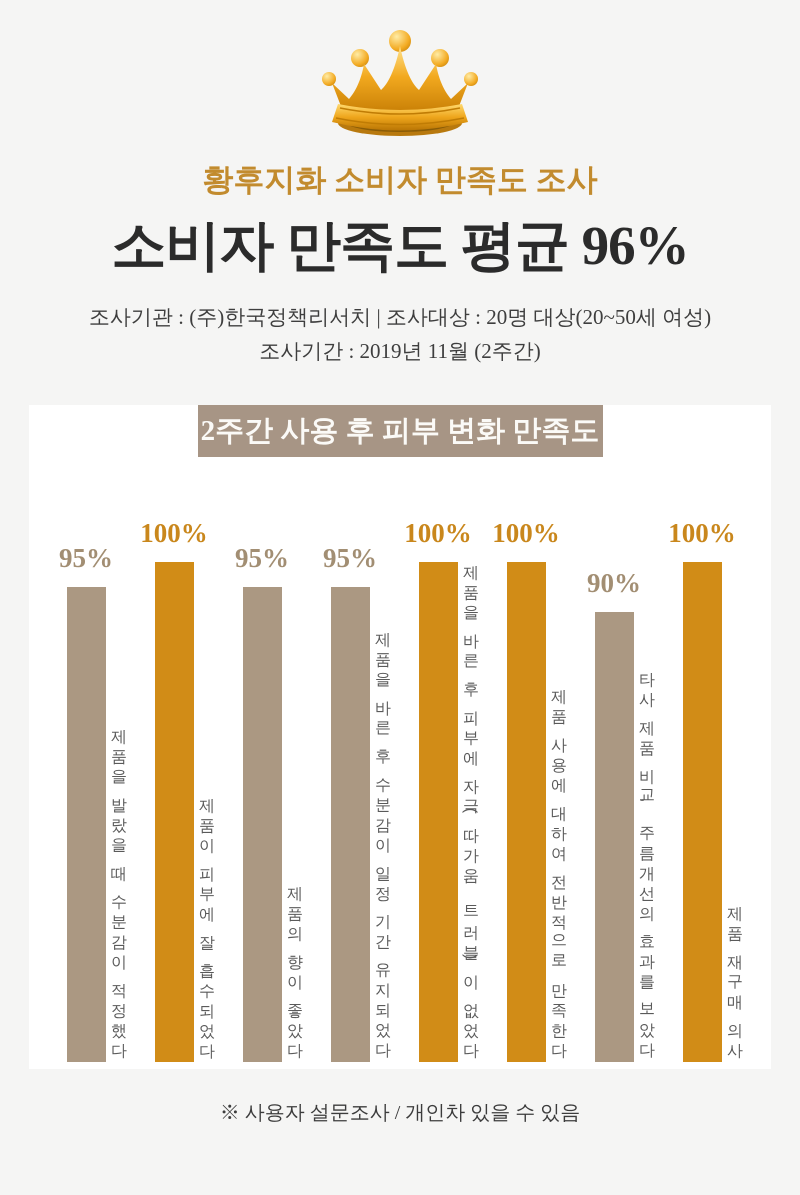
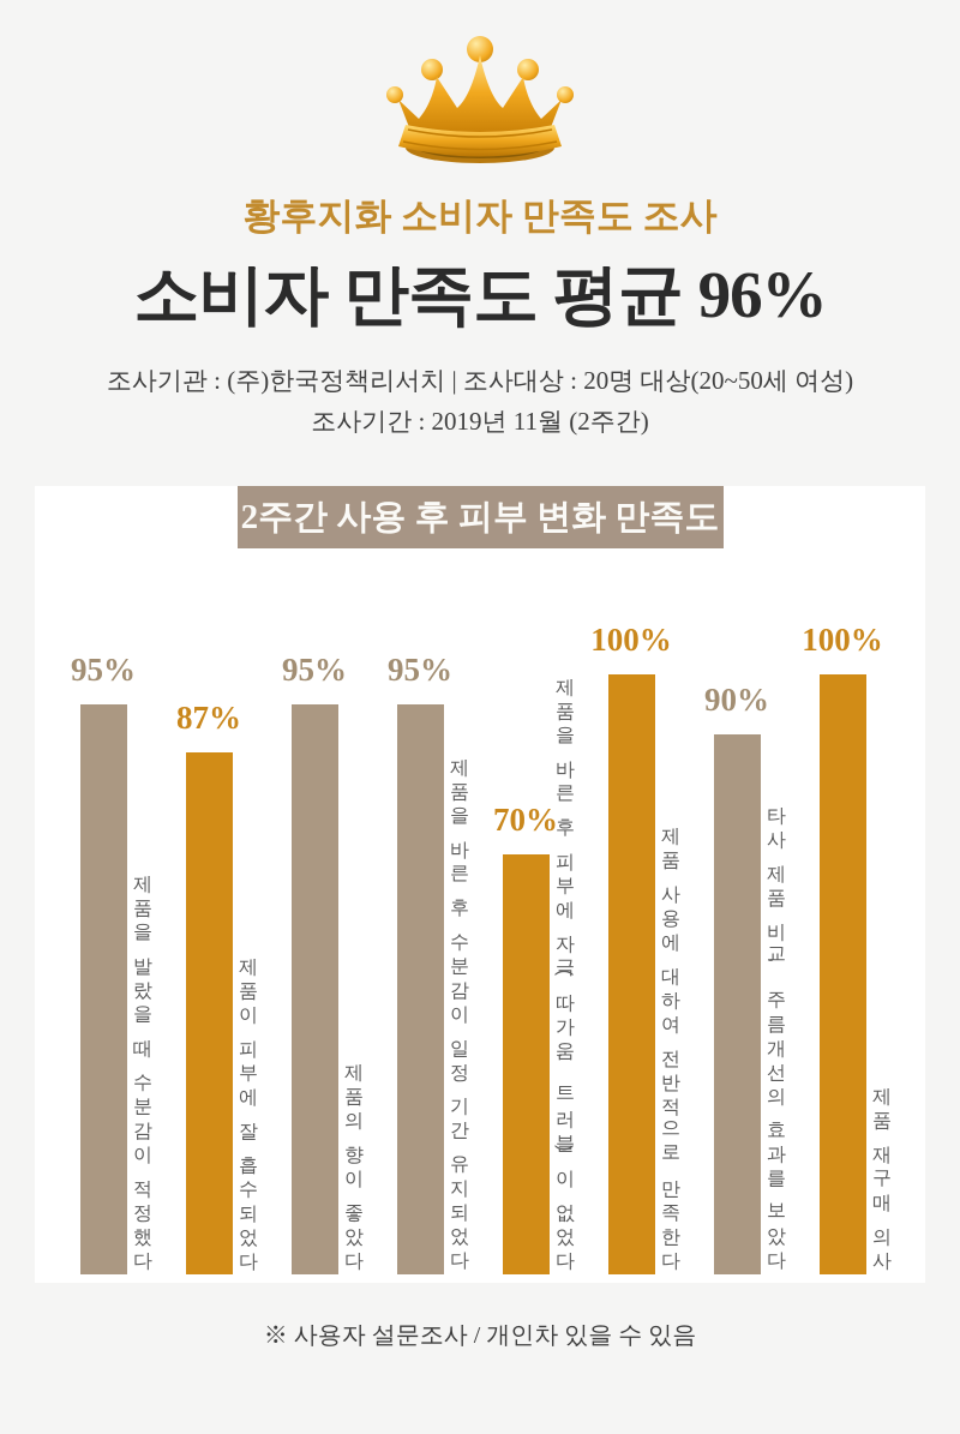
제품이 피부에 잘 흡수되었다: 100% -> 87%
제품을 바른 후 피부에 자극(따가움, 트러블)이 없었다: 100% -> 70%
